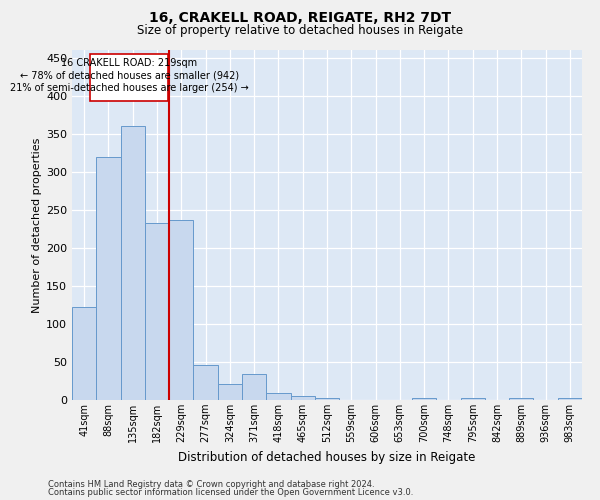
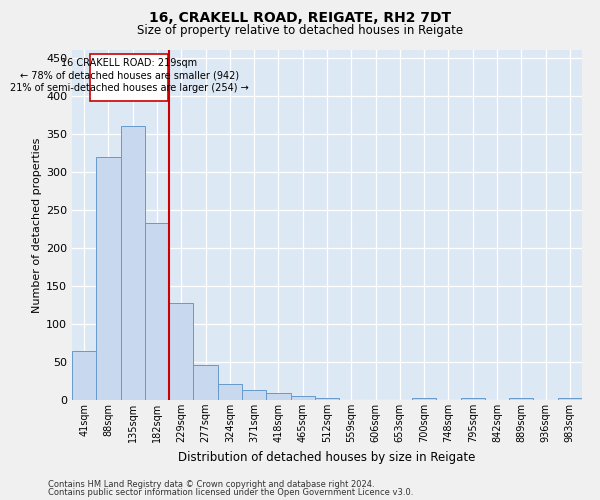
41sqm: 122 -> 65
229sqm: 236 -> 127
371sqm: 34 -> 13
